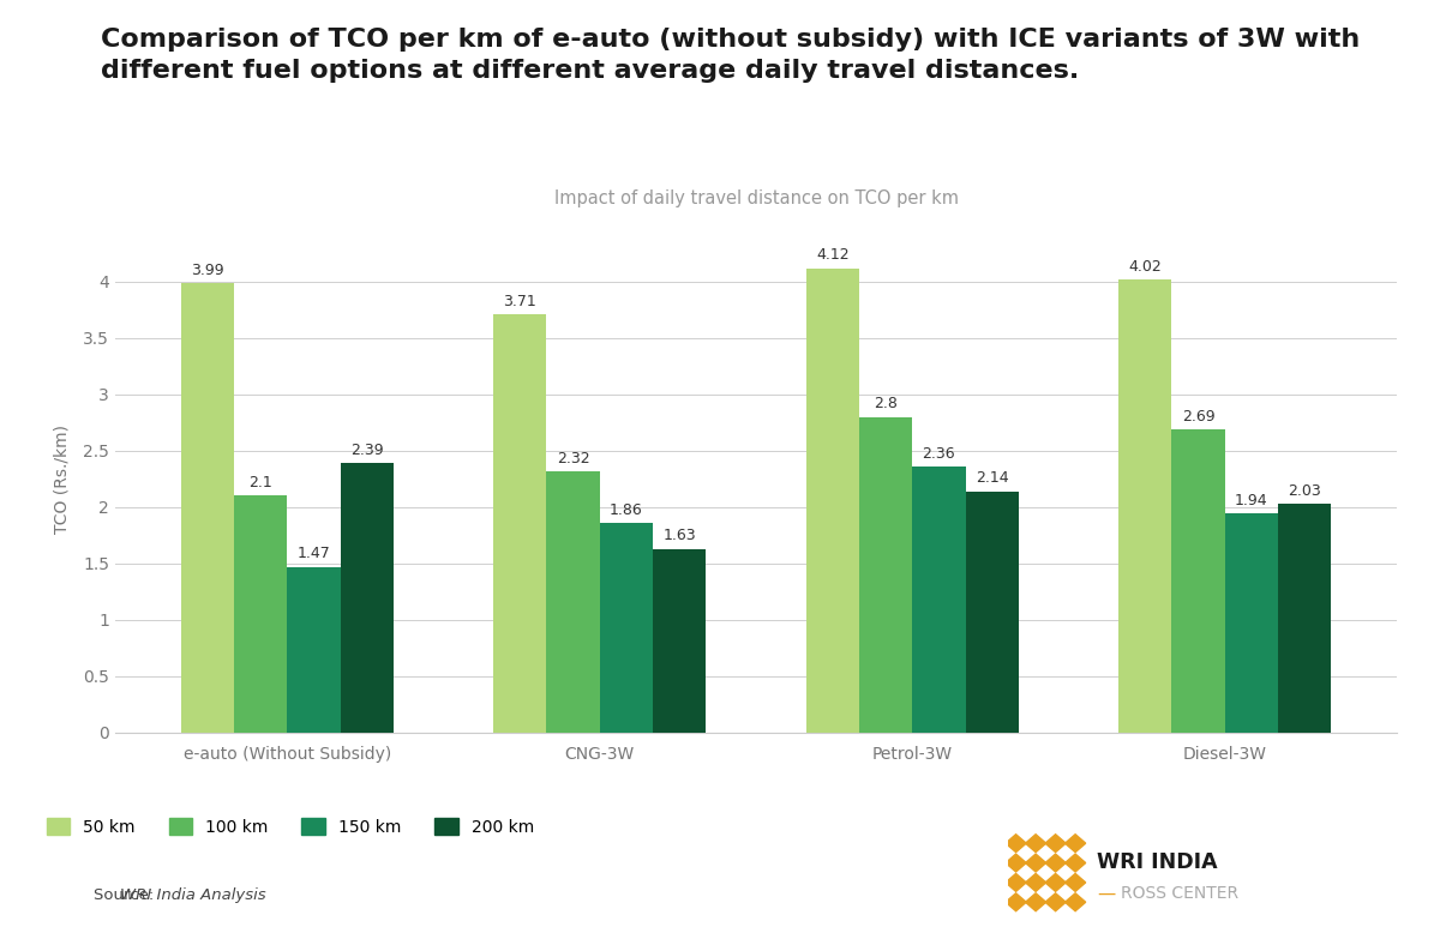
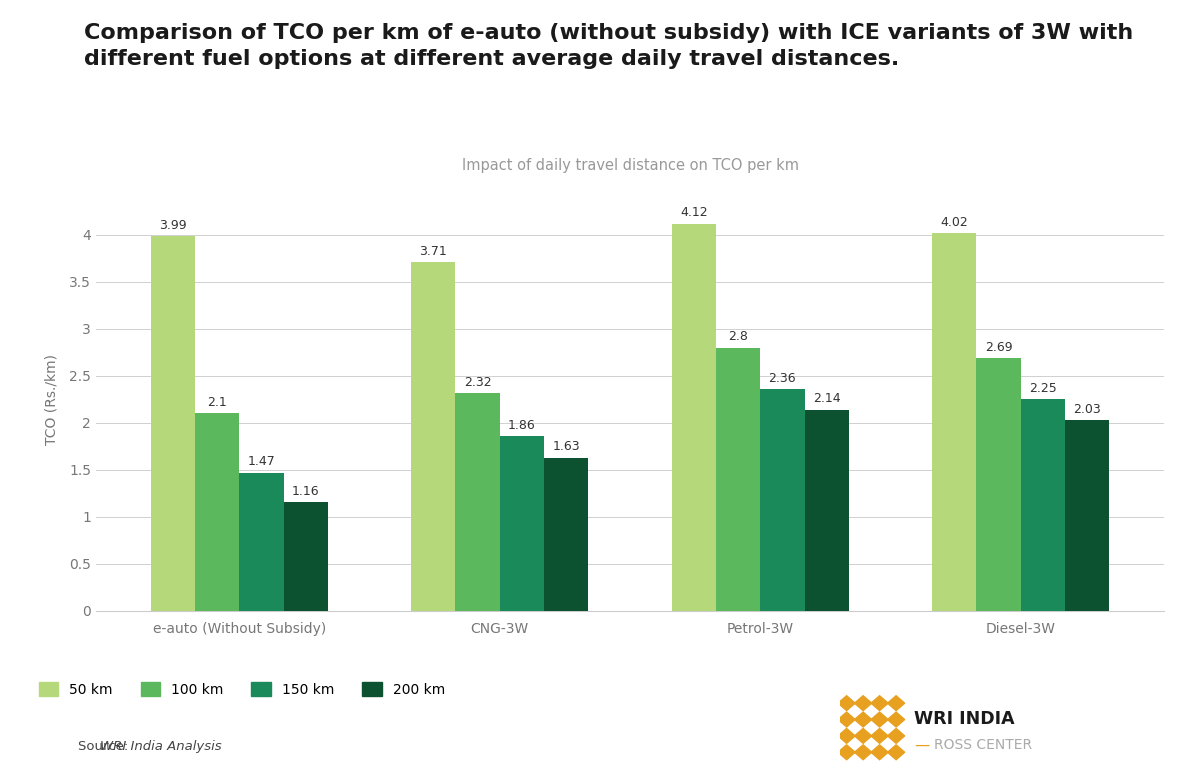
200 km/e-auto (Without Subsidy): 2.39 -> 1.16
150 km/Diesel-3W: 1.94 -> 2.25
